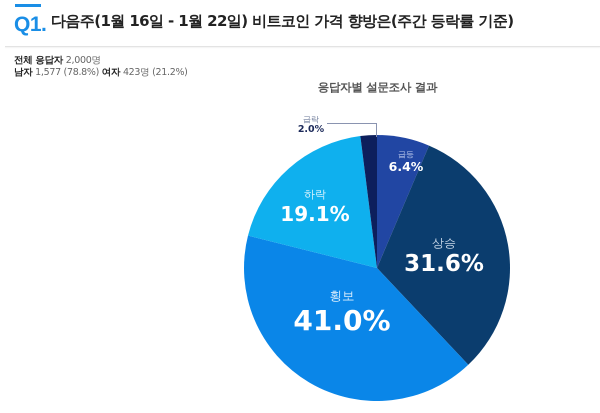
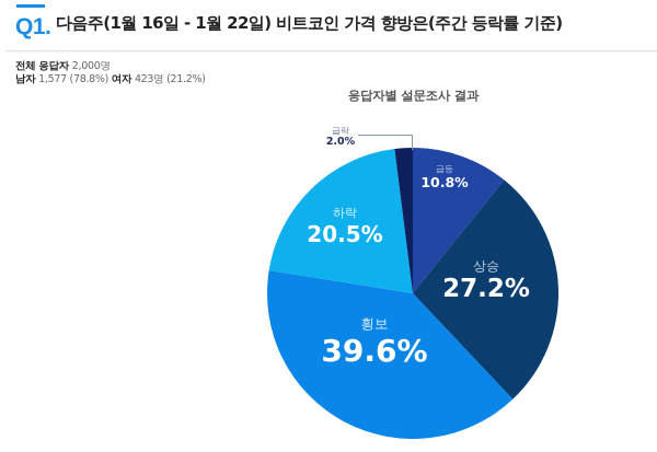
급등: 6.4% -> 10.8%
상승: 31.6% -> 27.2%
횡보: 41.0% -> 39.6%
하락: 19.1% -> 20.5%
